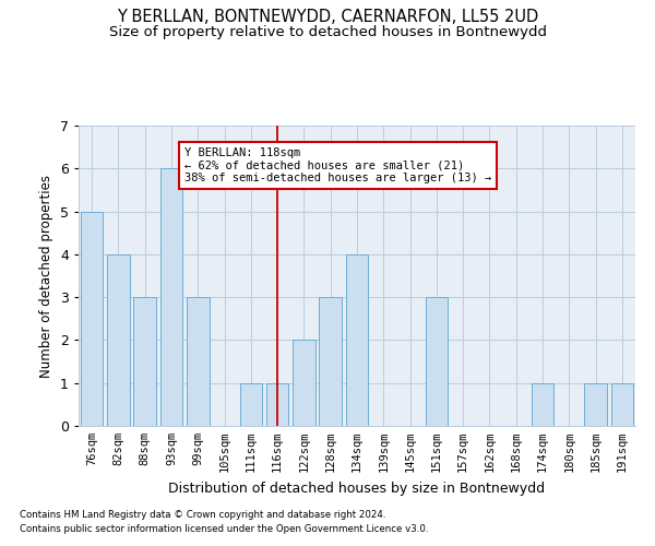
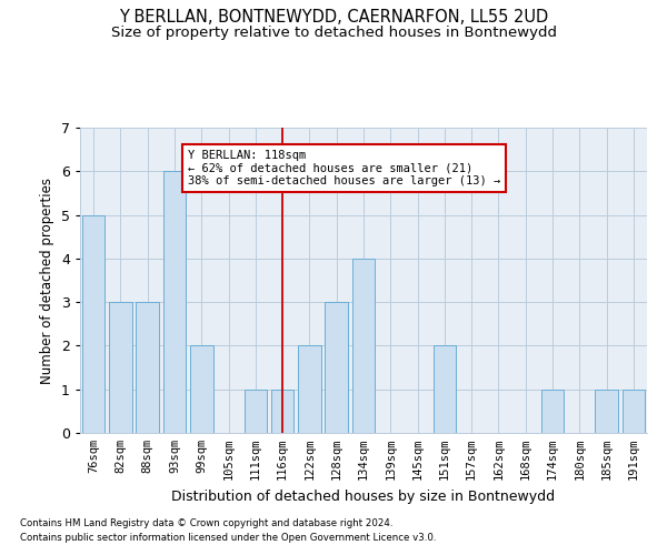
82sqm: 4 -> 3
99sqm: 3 -> 2
151sqm: 3 -> 2
